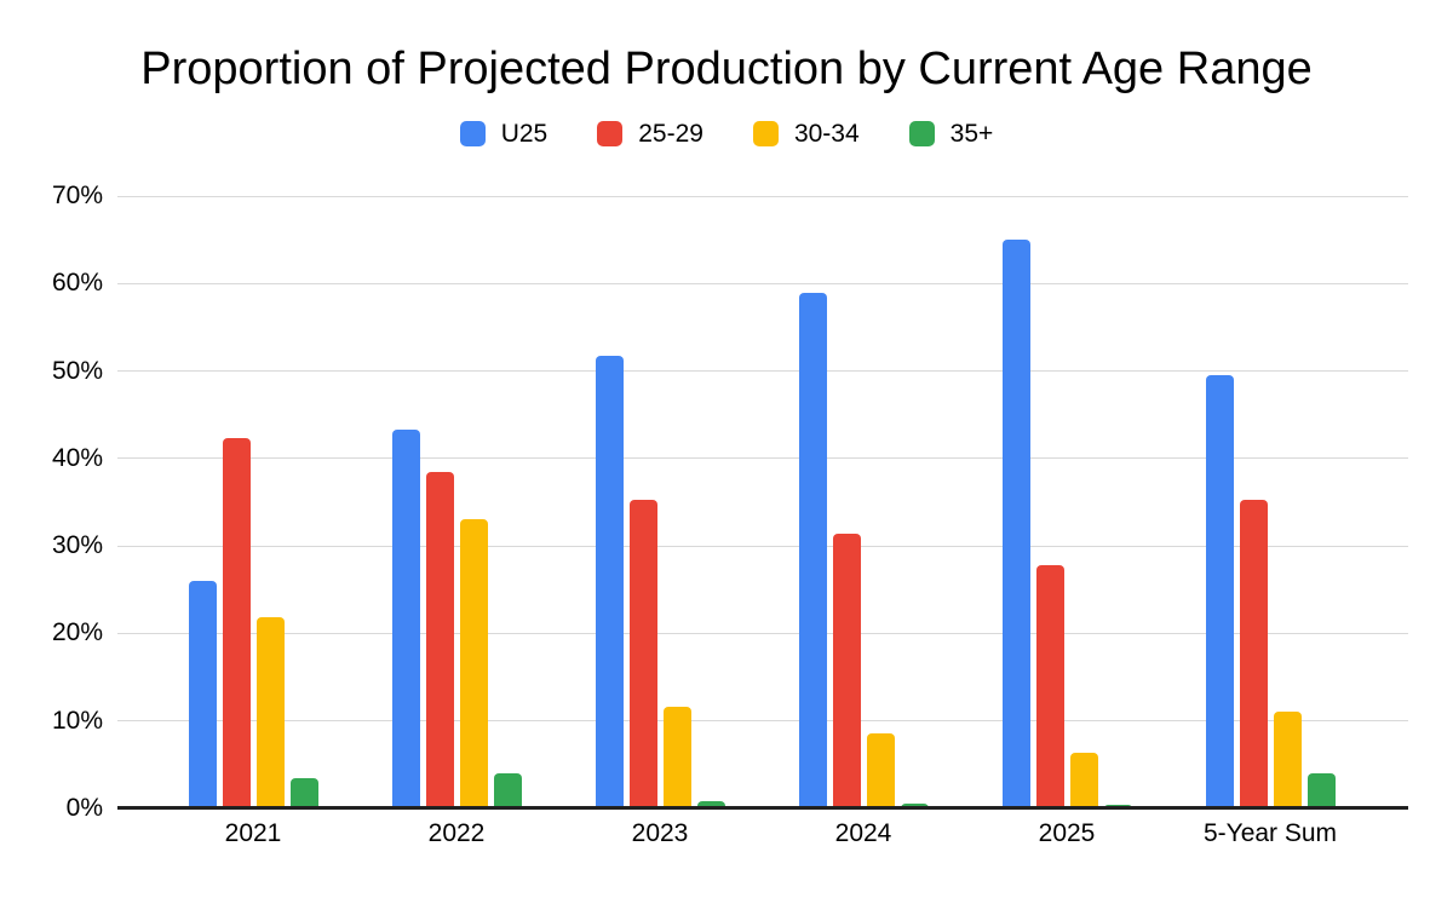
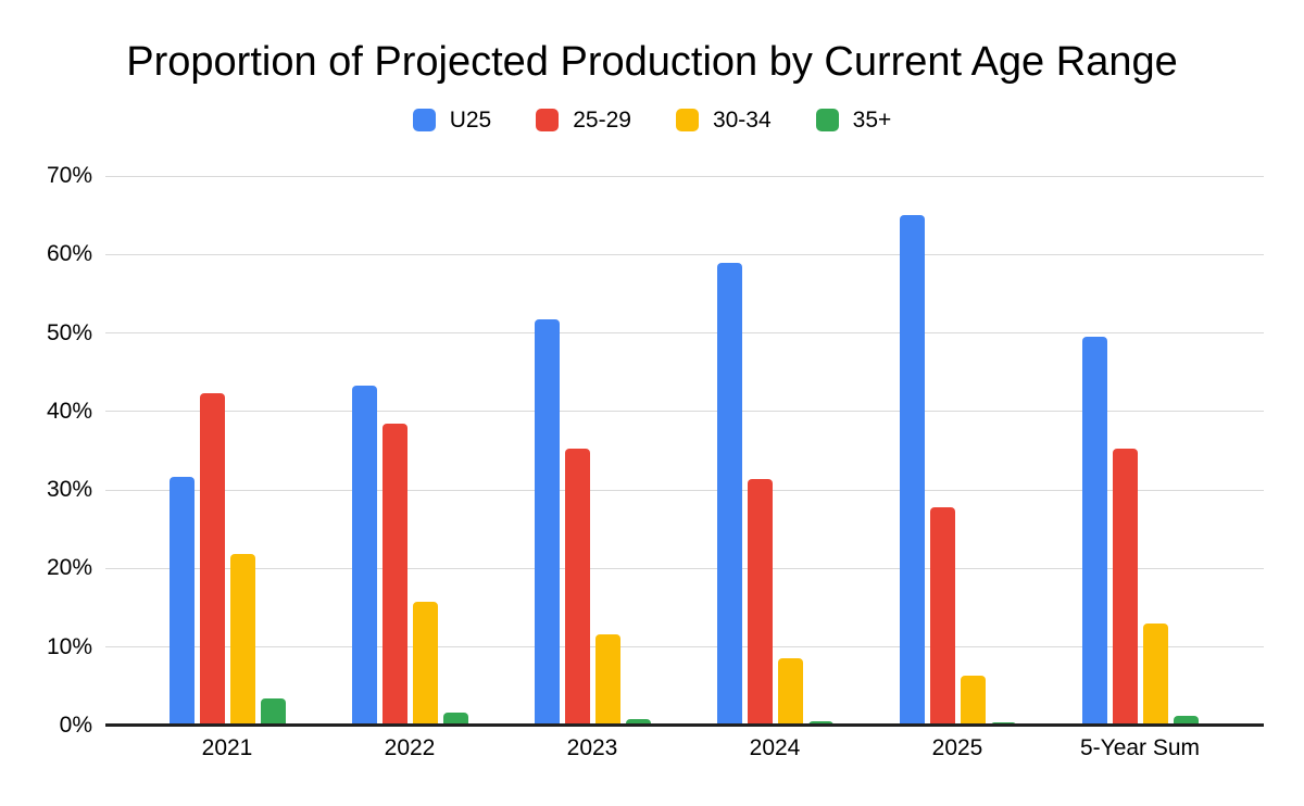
U25/2021: 26% -> 32%
30-34/2022: 33% -> 16%
35+/2022: 4% -> 2%
30-34/5-Year Sum: 11% -> 13%
35+/5-Year Sum: 4% -> 1%
